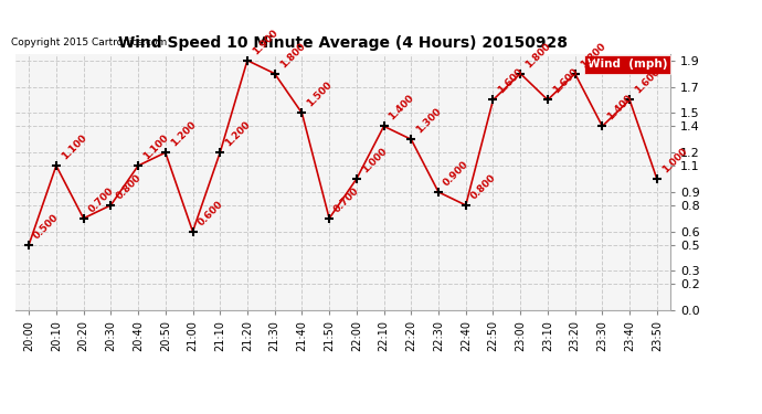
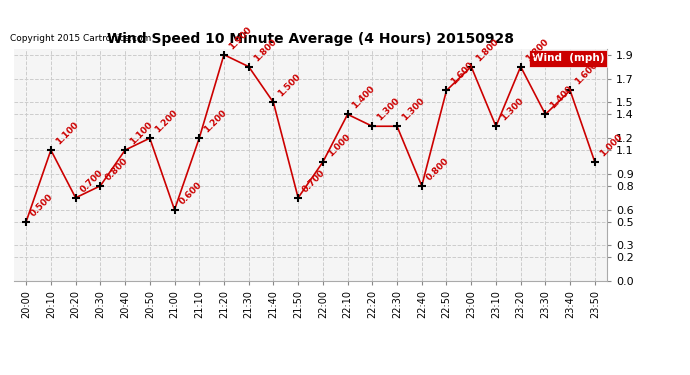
22:30: 0.900 -> 1.300
23:10: 1.600 -> 1.300
